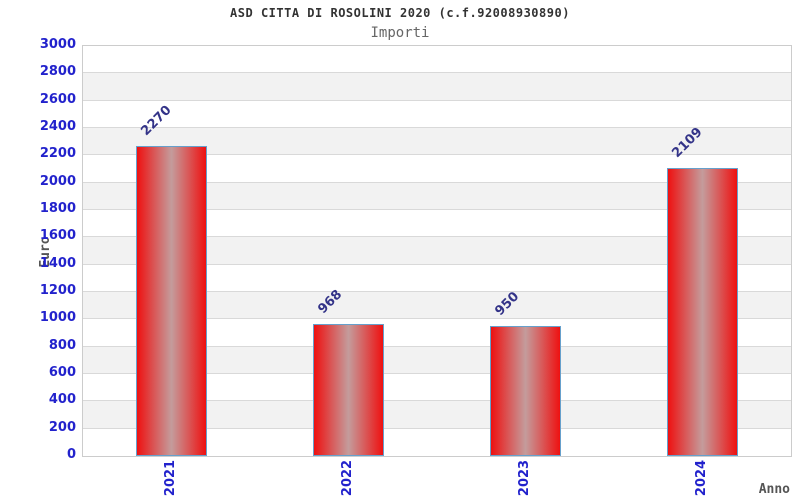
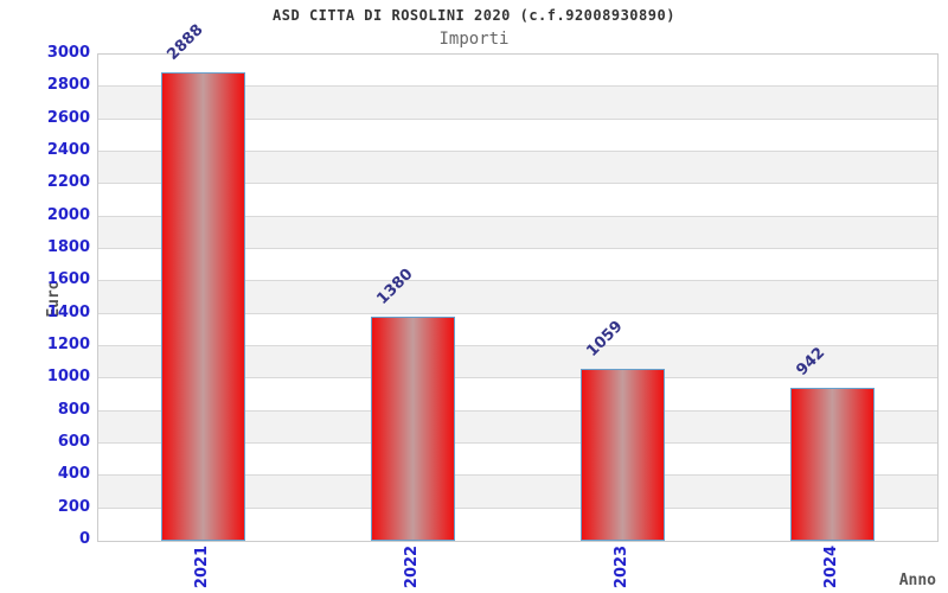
2021: 2270 -> 2888
2022: 968 -> 1380
2023: 950 -> 1059
2024: 2109 -> 942
